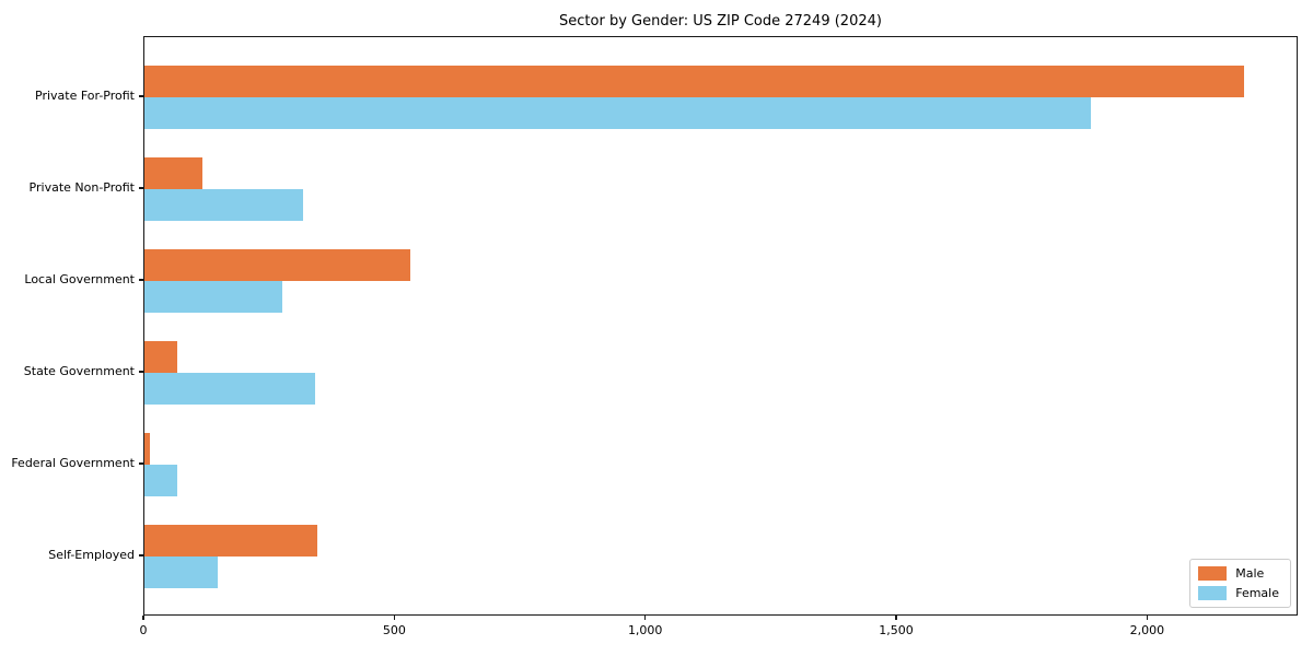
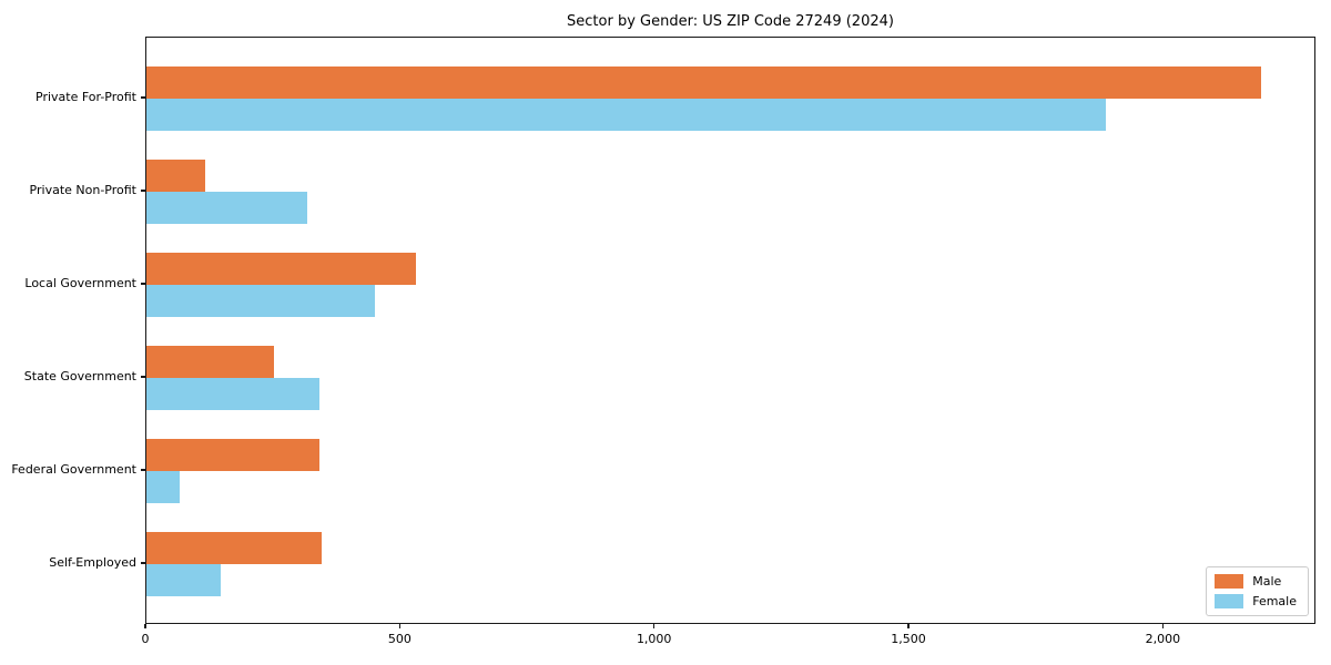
Female/Local Government: 280 -> 450
Male/State Government: 60 -> 250
Male/Federal Government: 10 -> 340
